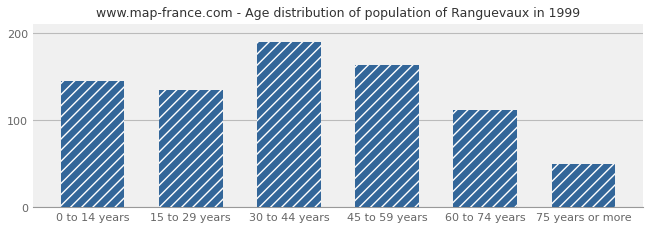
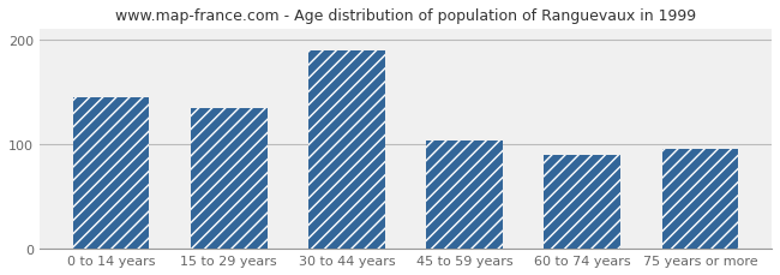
45 to 59 years: 163 -> 104
60 to 74 years: 112 -> 90
75 years or more: 50 -> 96
